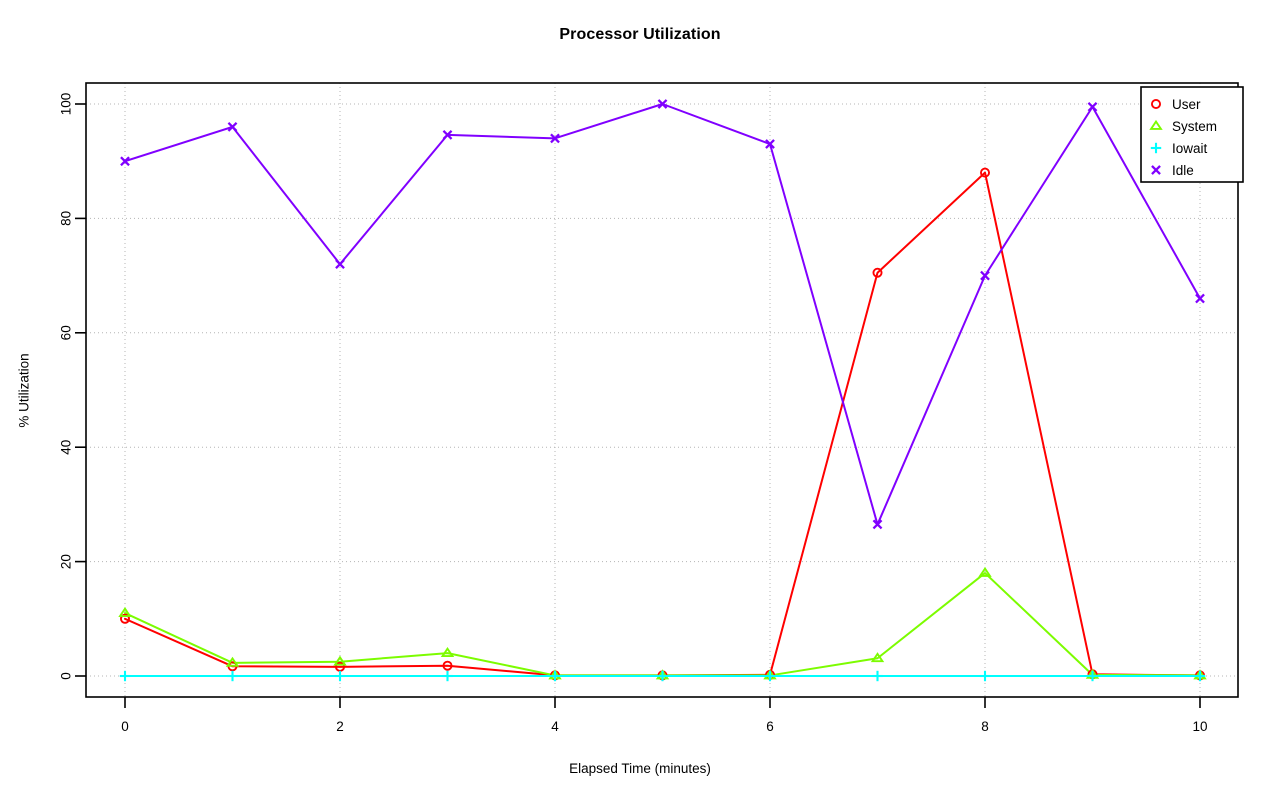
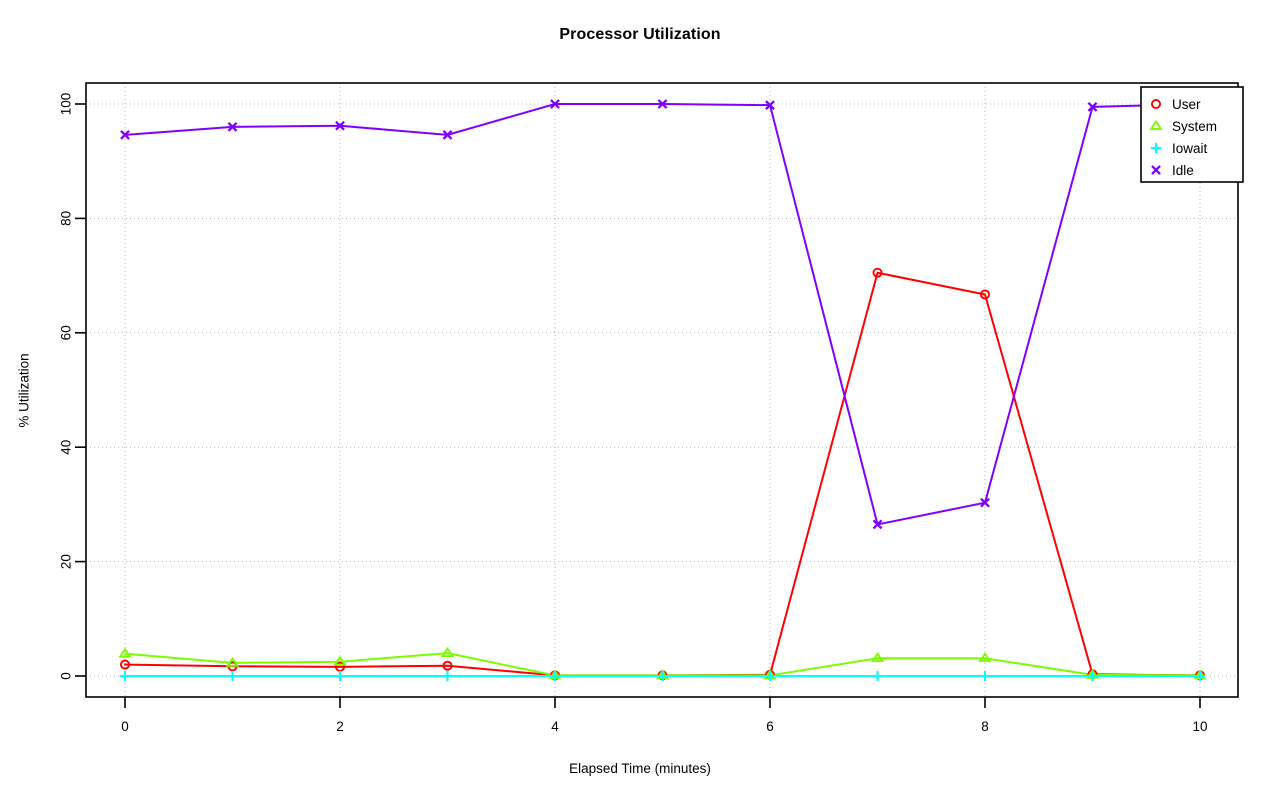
User/0: 10 -> 2
System/0: 11 -> 4
Idle/0: 90 -> 95
Idle/2: 72 -> 96
Idle/4: 94 -> 100
Idle/6: 93 -> 100
User/8: 88 -> 67
System/8: 18 -> 3
Idle/8: 70 -> 30
Idle/10: 66 -> 100
